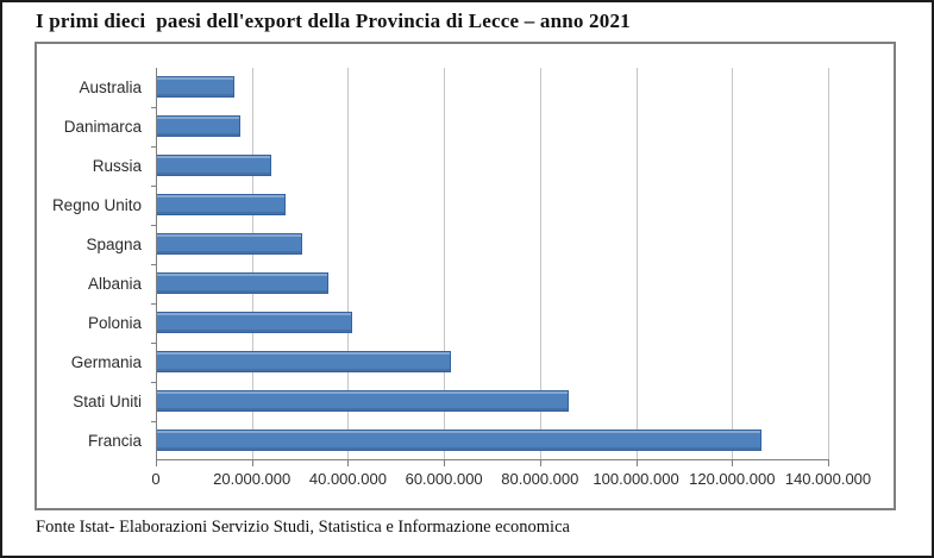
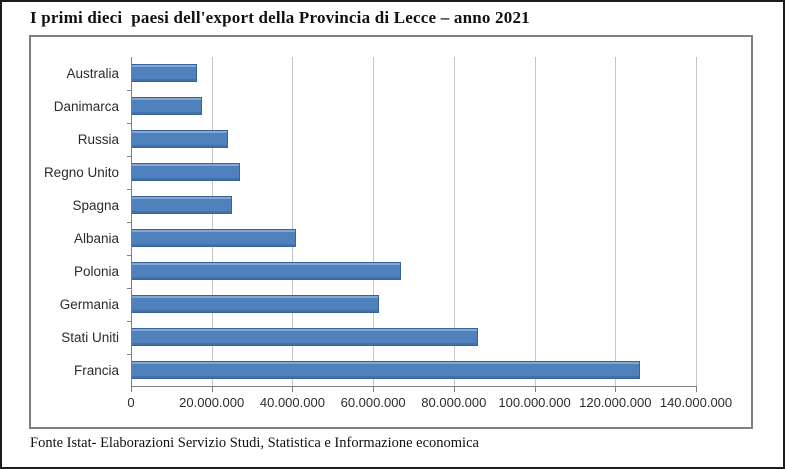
Spagna: 30000000 -> 25000000
Albania: 36000000 -> 41000000
Polonia: 41000000 -> 67000000
